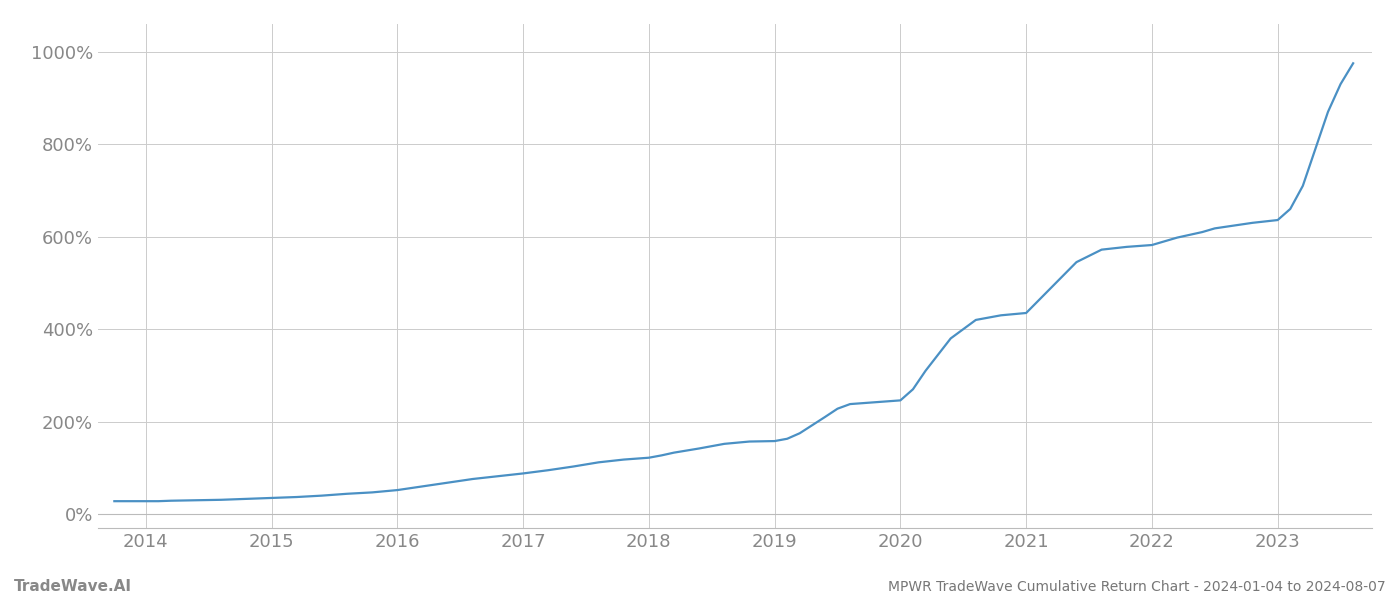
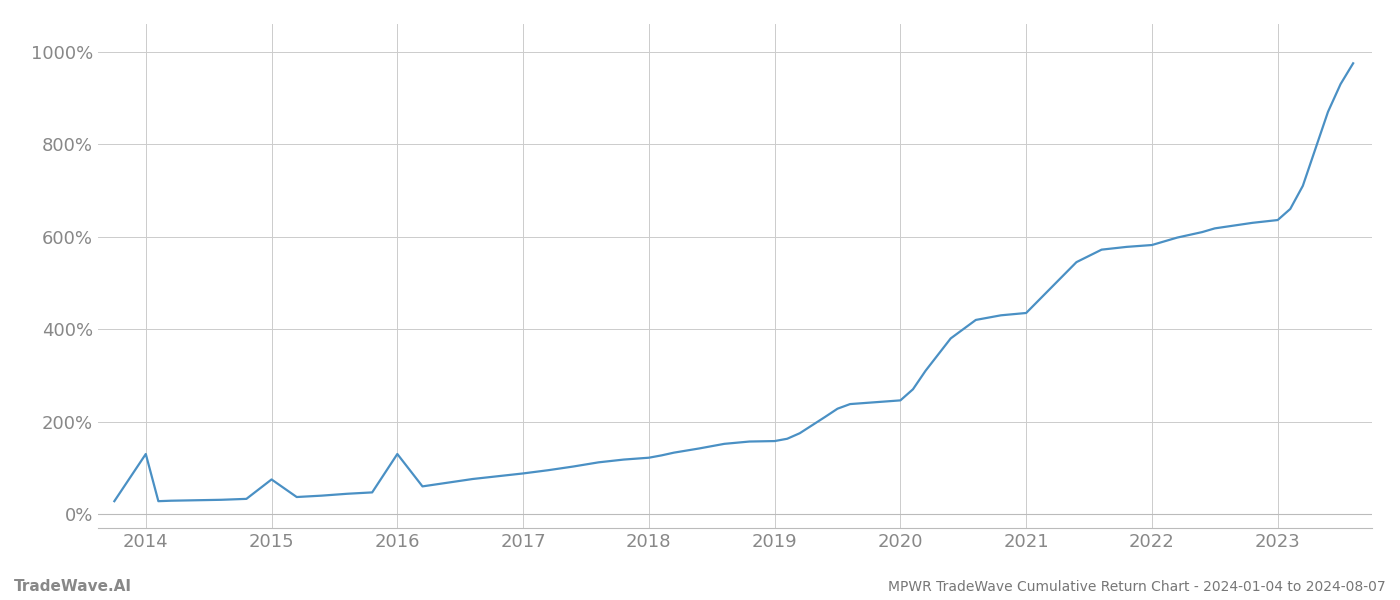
2014: 28% -> 130%
2015: 35% -> 75%
2016: 52% -> 130%
